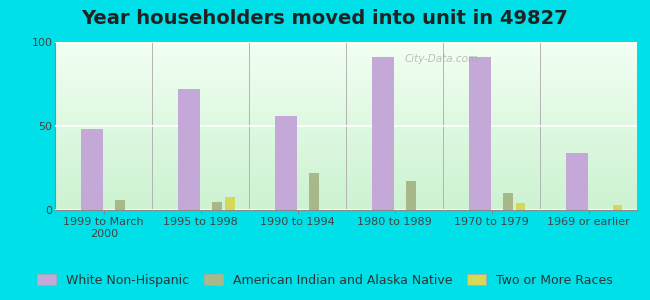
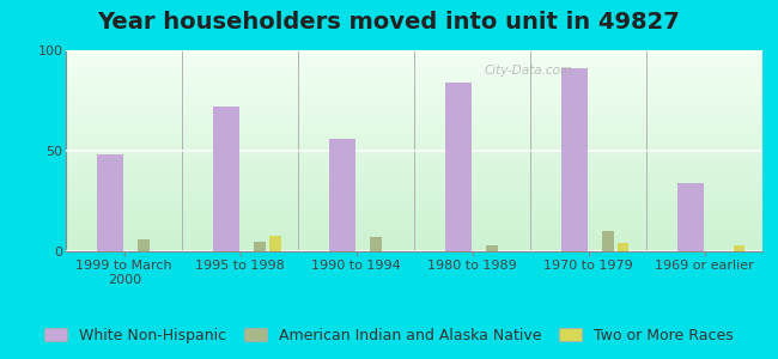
American Indian and Alaska Native/1990 to 1994: 22 -> 7
White Non-Hispanic/1980 to 1989: 91 -> 84
American Indian and Alaska Native/1980 to 1989: 17 -> 3
